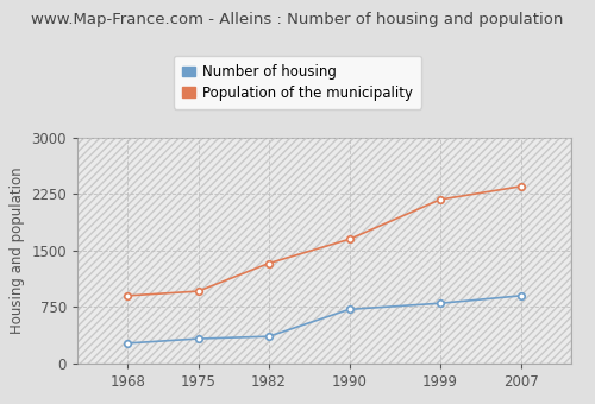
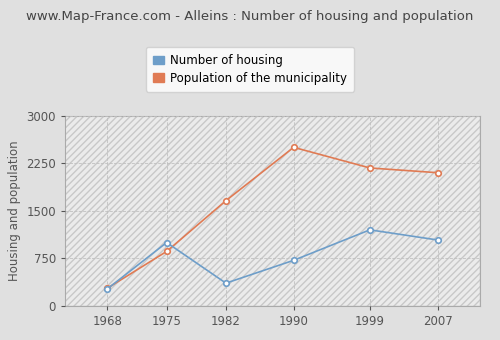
Population of the municipality/1968: 900 -> 280
Number of housing/1975: 330 -> 1000
Population of the municipality/1975: 960 -> 860
Population of the municipality/1982: 1330 -> 1660
Population of the municipality/1990: 1650 -> 2500
Number of housing/1999: 800 -> 1200
Number of housing/2007: 900 -> 1040
Population of the municipality/2007: 2350 -> 2100
